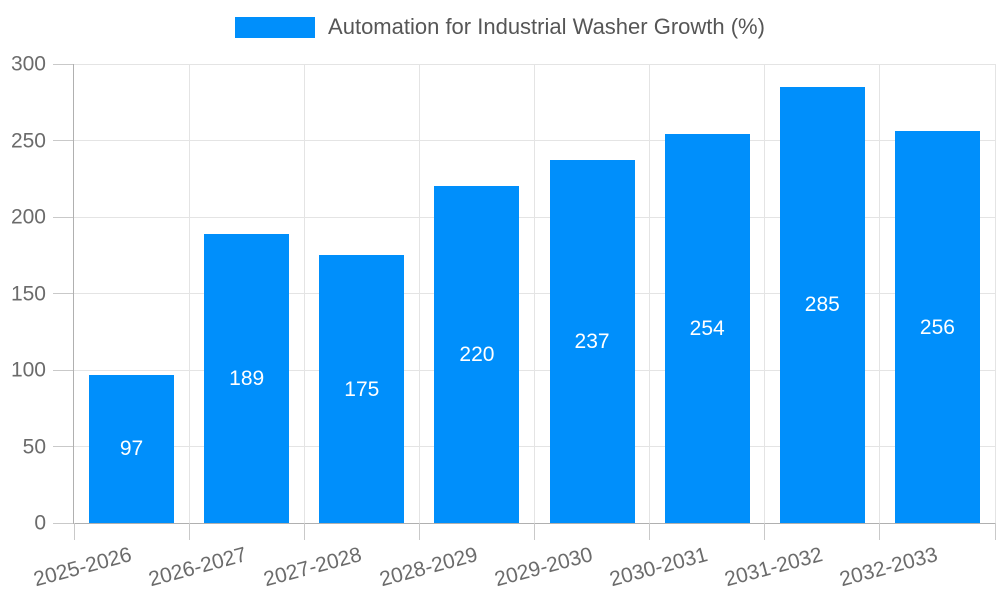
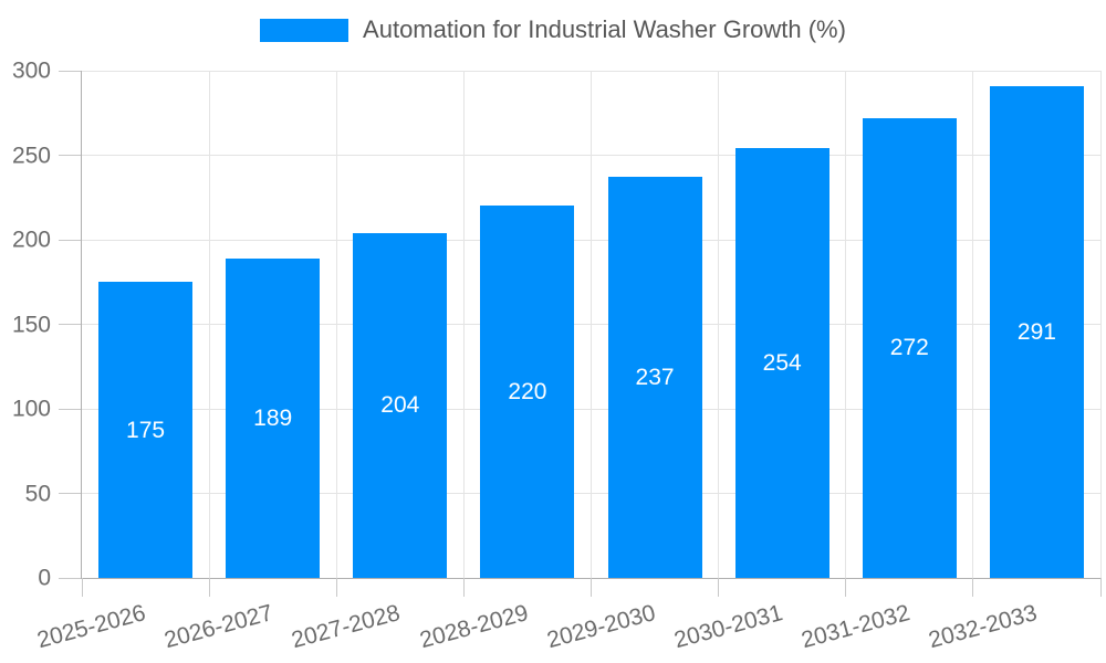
2025-2026: 97 -> 175
2027-2028: 175 -> 204
2031-2032: 285 -> 272
2032-2033: 256 -> 291
